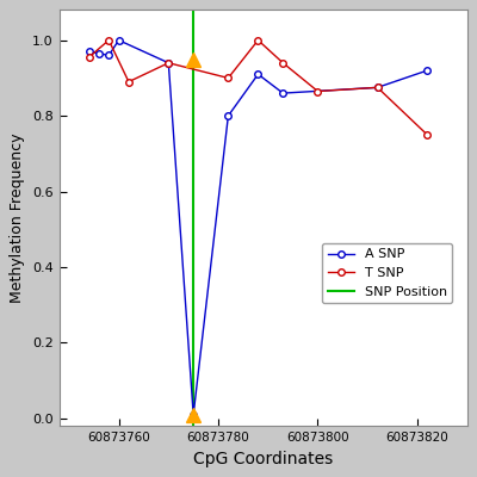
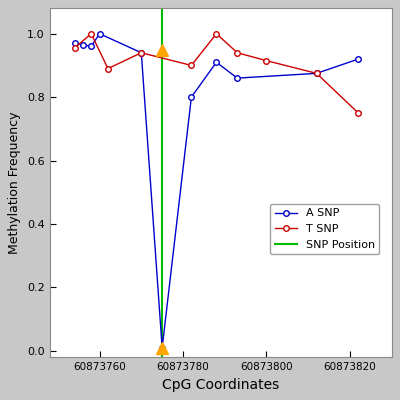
T SNP/60873800: 0.865 -> 0.915
